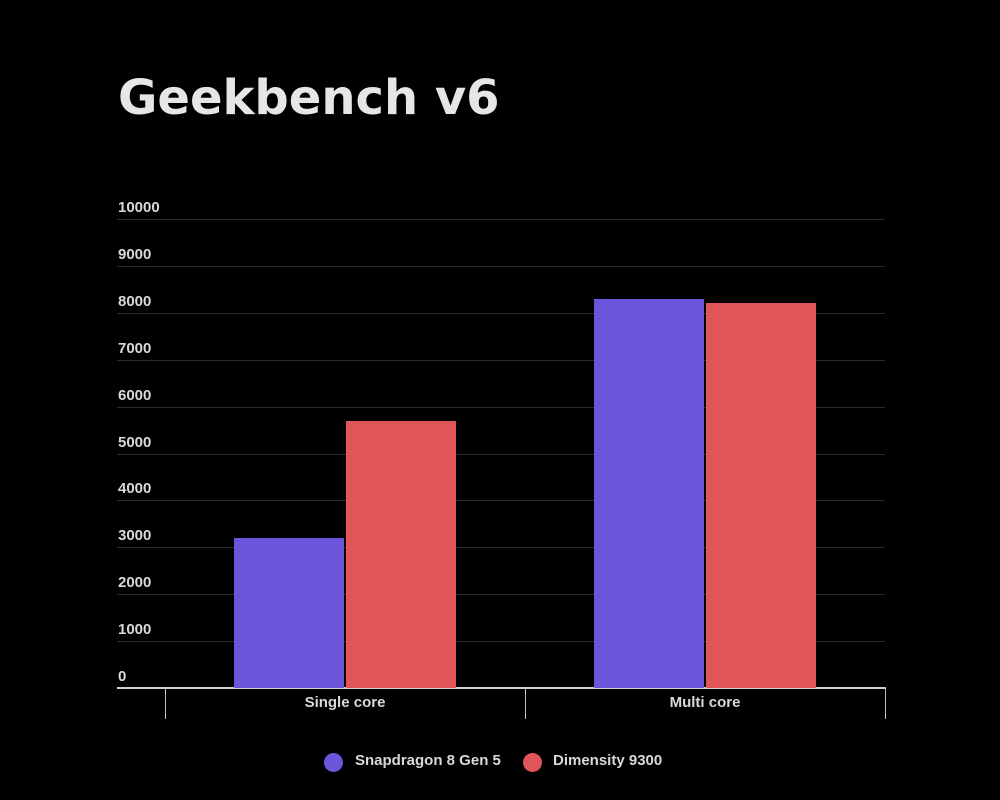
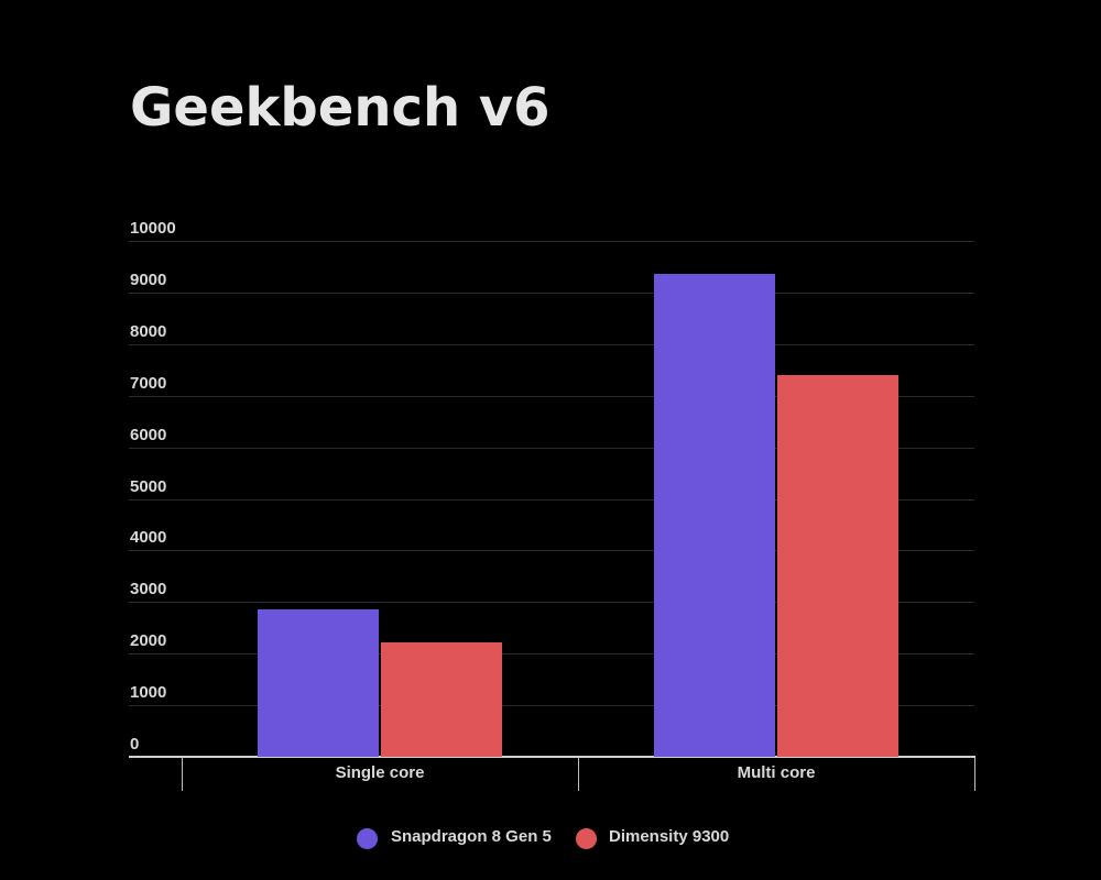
Snapdragon 8 Gen 5/Single core: 3200 -> 2800
Dimensity 9300/Single core: 5700 -> 2200
Snapdragon 8 Gen 5/Multi core: 8300 -> 9400
Dimensity 9300/Multi core: 8200 -> 7400
